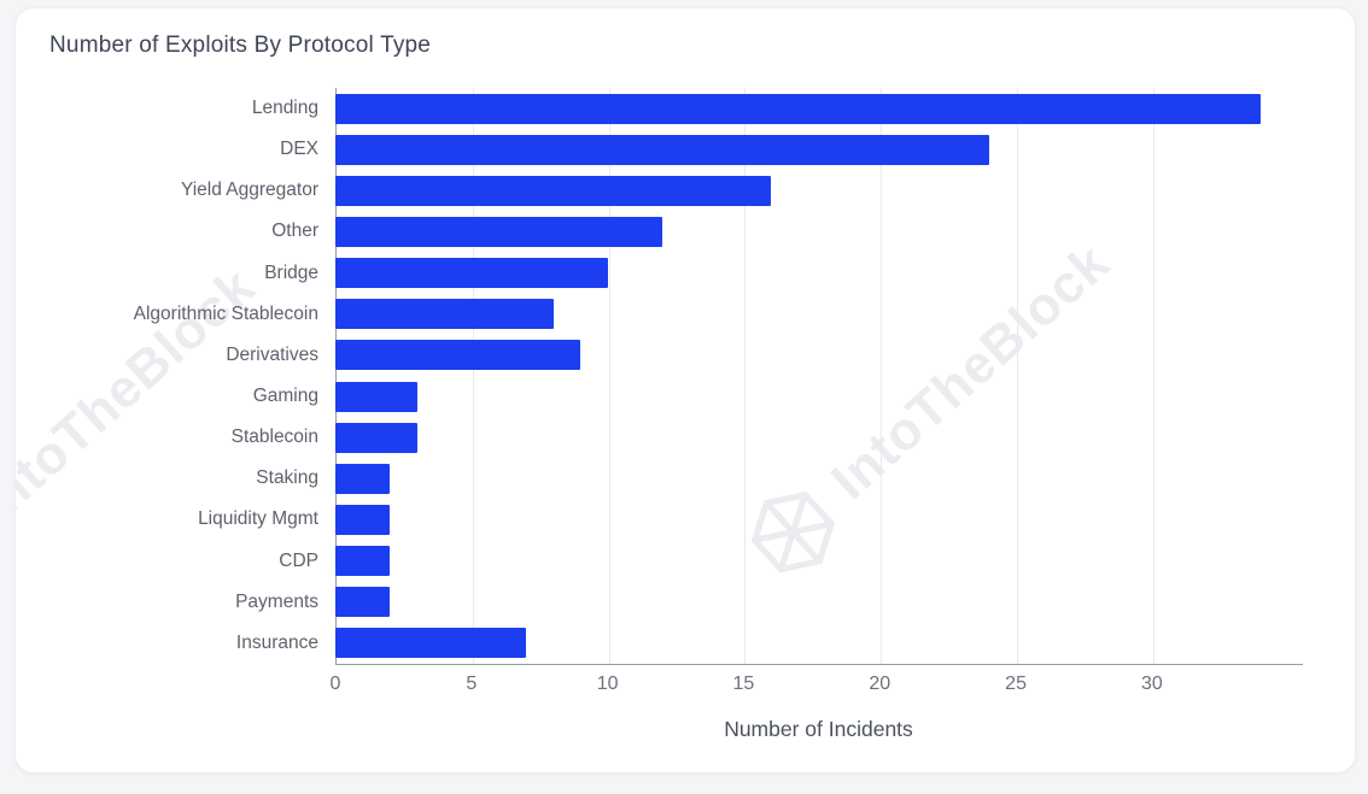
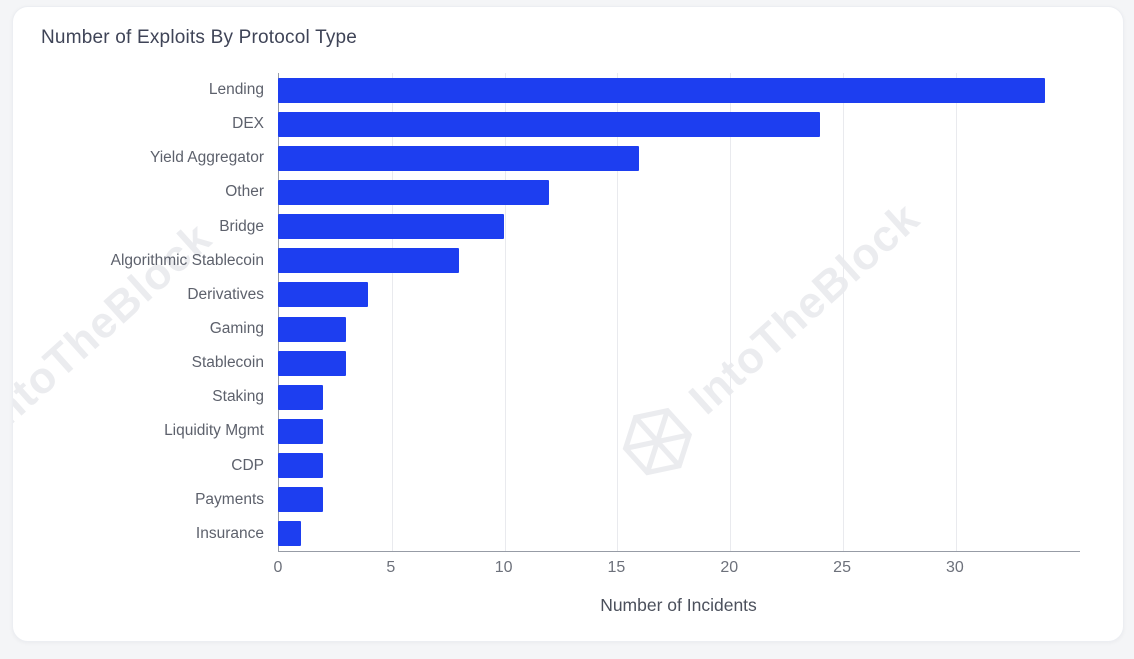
Derivatives: 9 -> 4
Insurance: 7 -> 1
